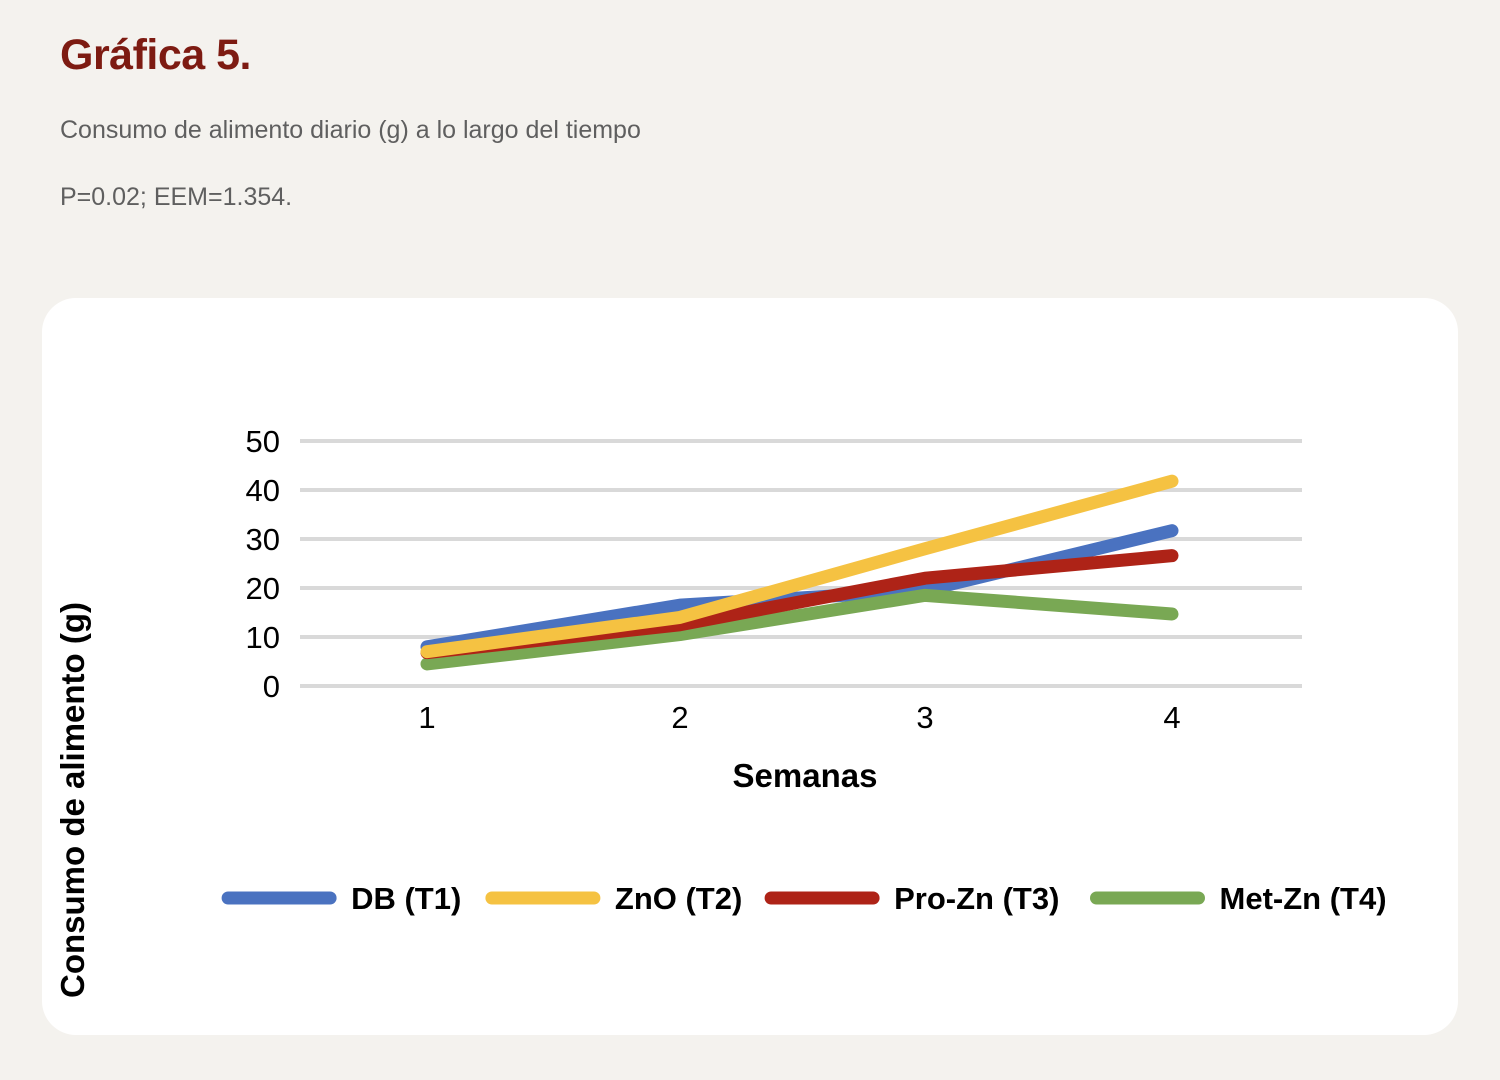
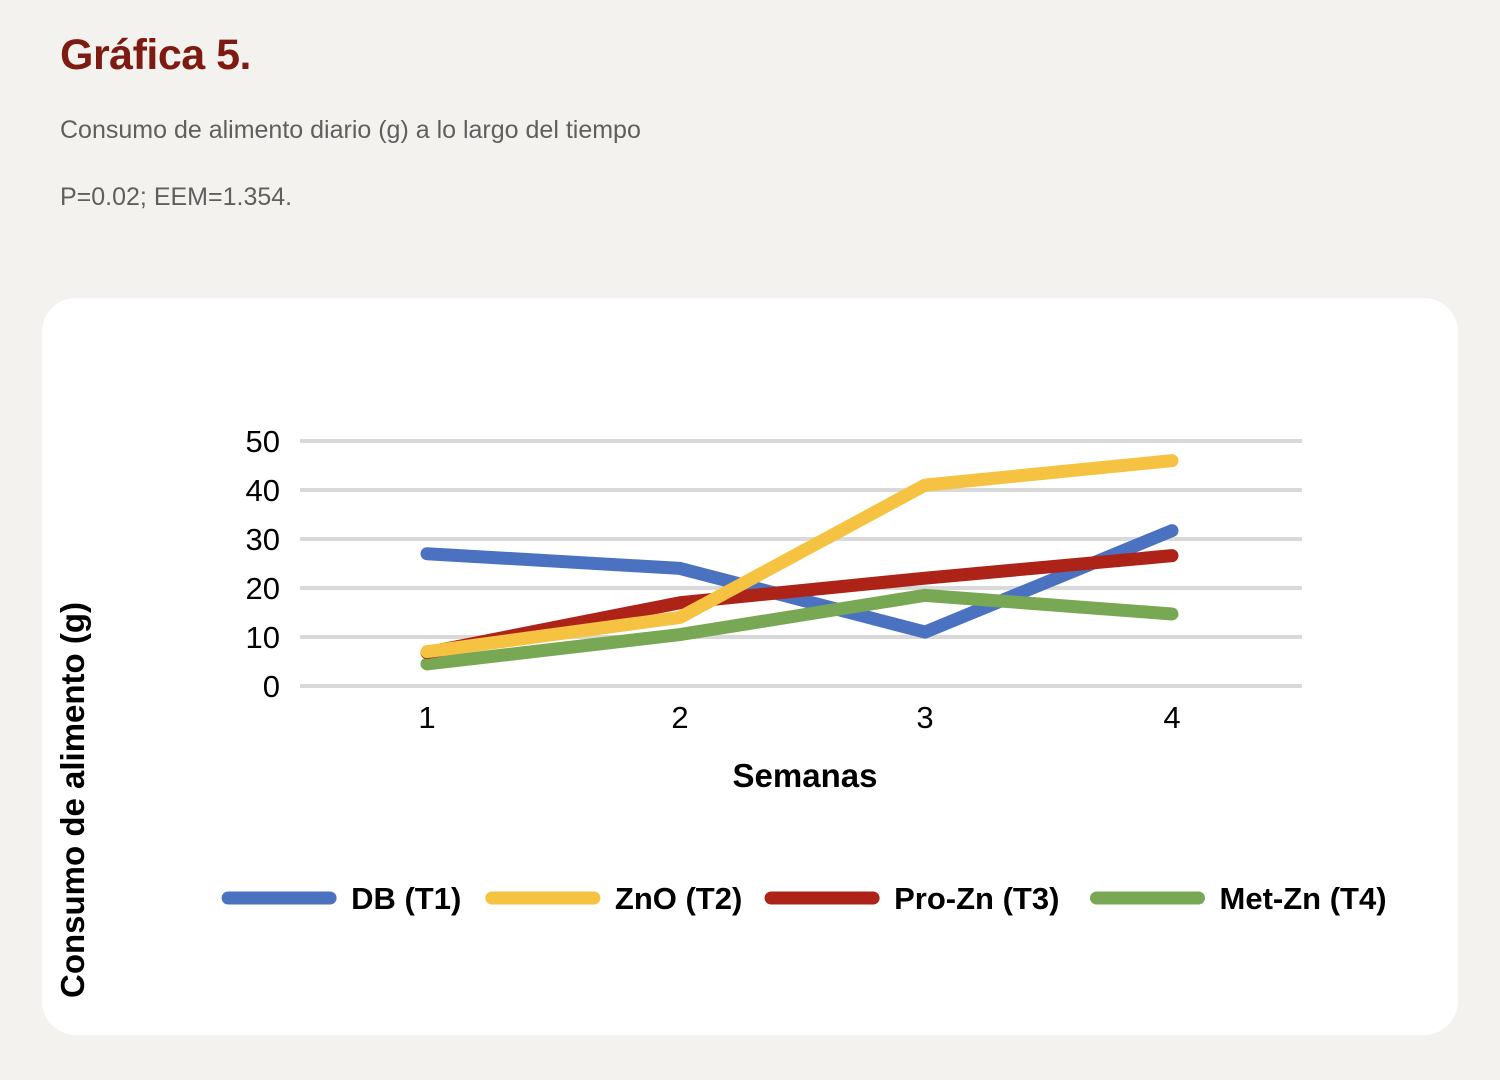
DB (T1)/1: 8 -> 27
DB (T1)/2: 16 -> 24
Pro-Zn (T3)/2: 12 -> 17
DB (T1)/3: 20 -> 11
ZnO (T2)/3: 28 -> 41
ZnO (T2)/4: 42 -> 46
